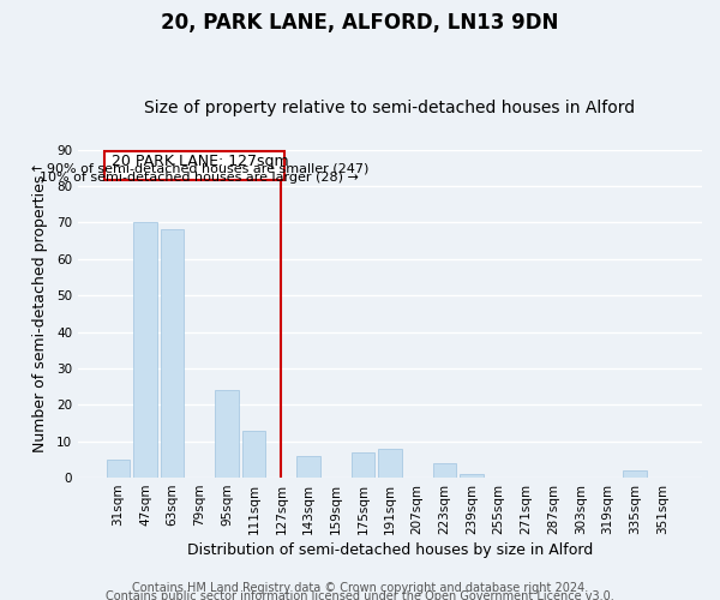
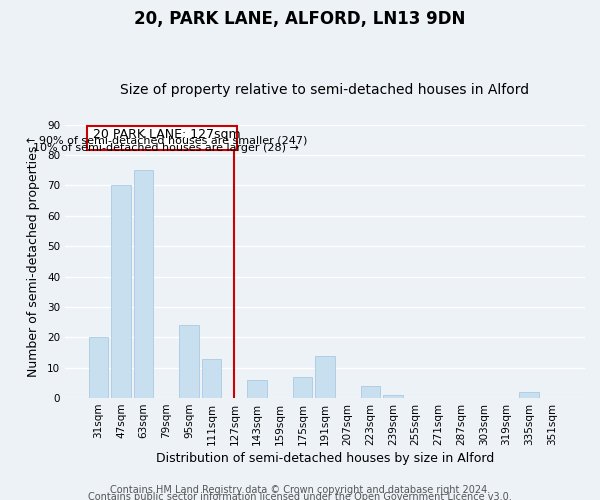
31sqm: 5 -> 20
63sqm: 68 -> 75
191sqm: 8 -> 14
